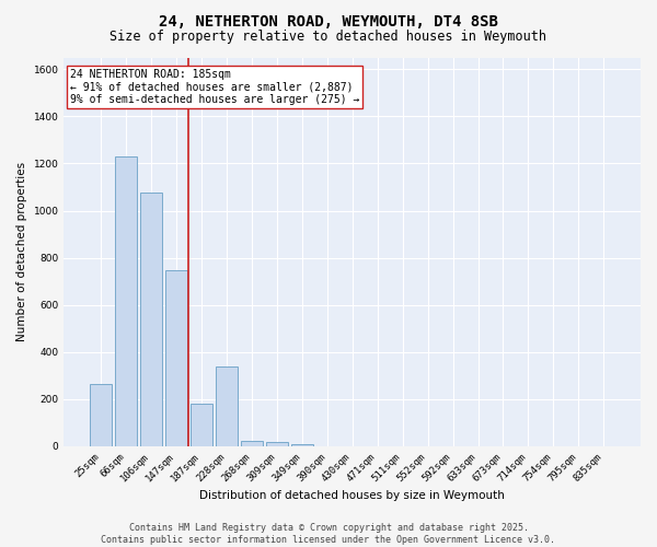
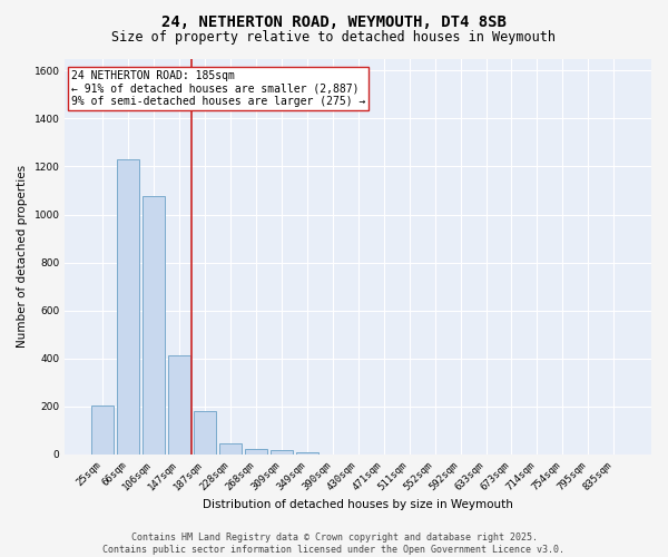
25sqm: 265 -> 205
147sqm: 745 -> 415
228sqm: 340 -> 45
